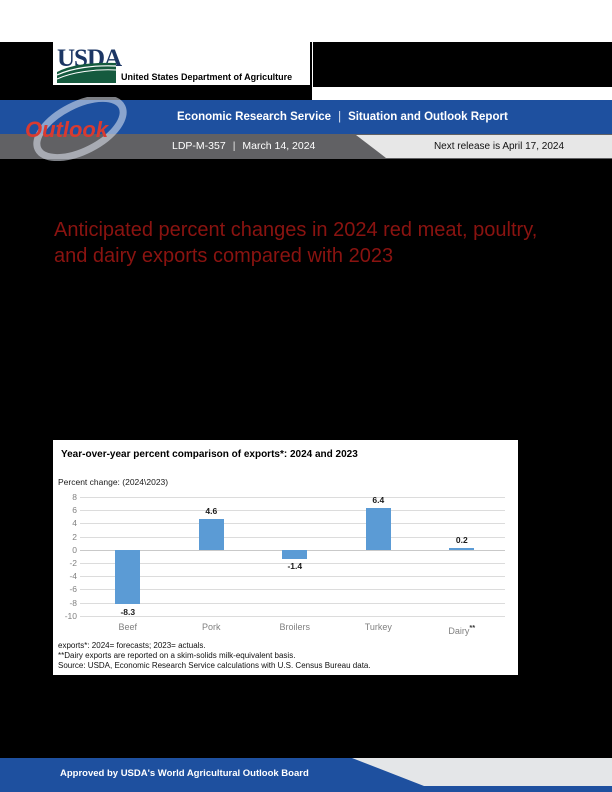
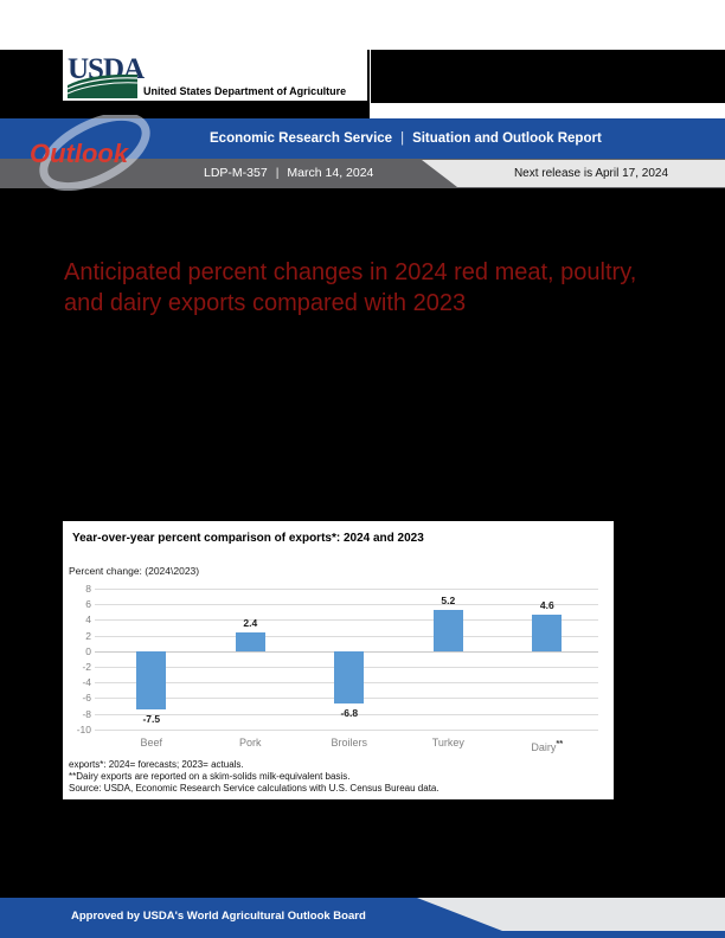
Beef: -8.3 -> -7.5
Pork: 4.6 -> 2.4
Broilers: -1.4 -> -6.8
Turkey: 6.4 -> 5.2
Dairy: 0.2 -> 4.6
